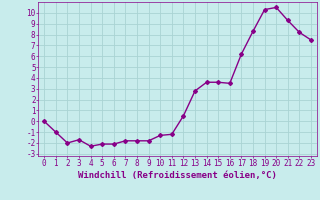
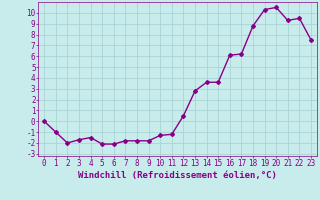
4: -2.3 -> -1.5
16: 3.5 -> 6.1
18: 8.3 -> 8.8
22: 8.2 -> 9.5
